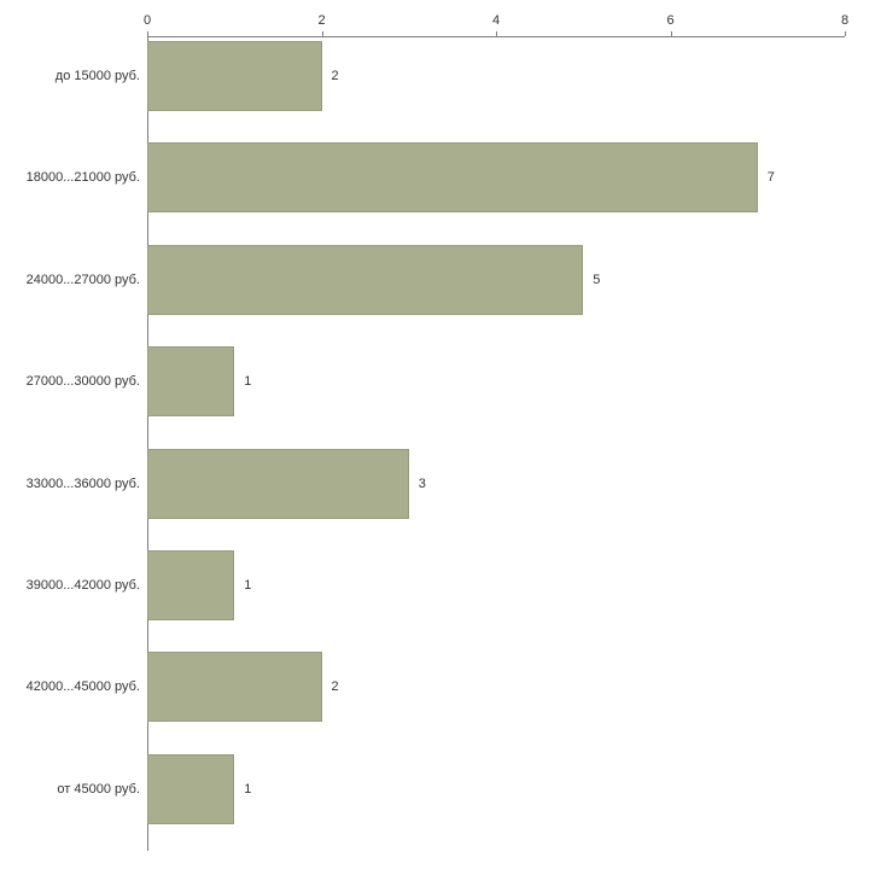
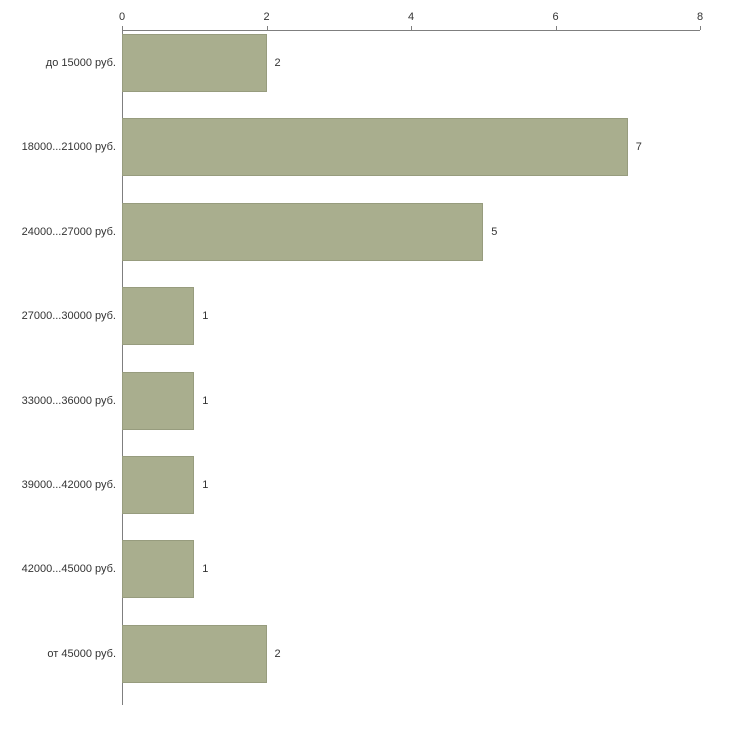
33000...36000 руб.: 3 -> 1
42000...45000 руб.: 2 -> 1
от 45000 руб.: 1 -> 2
